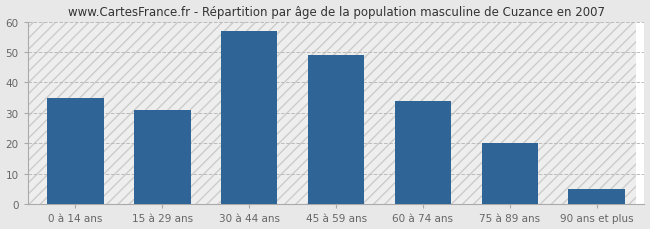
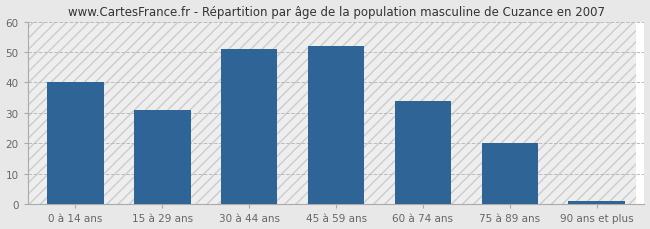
0 à 14 ans: 35 -> 40
30 à 44 ans: 57 -> 51
45 à 59 ans: 49 -> 52
90 ans et plus: 5 -> 1
